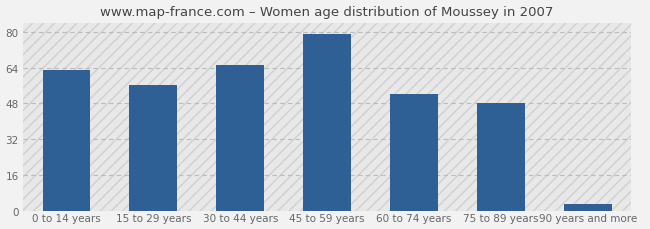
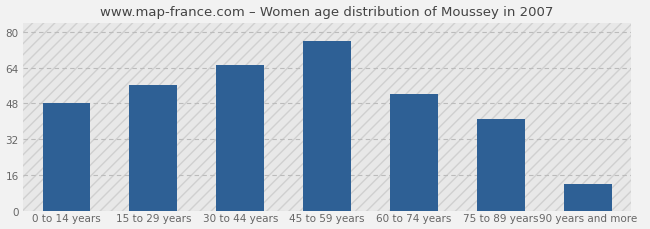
0 to 14 years: 63 -> 48
45 to 59 years: 79 -> 76
75 to 89 years: 48 -> 41
90 years and more: 3 -> 12
